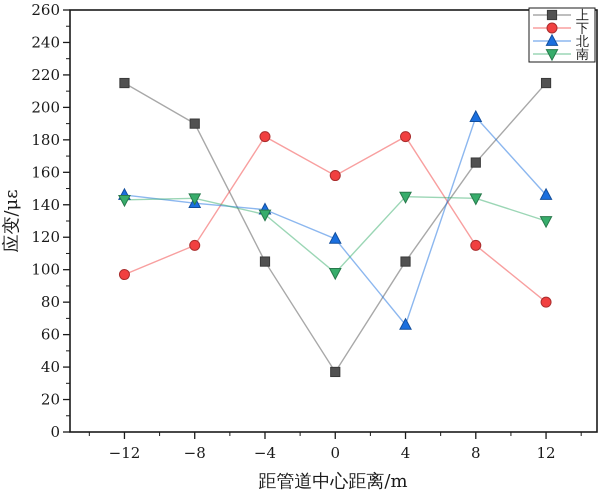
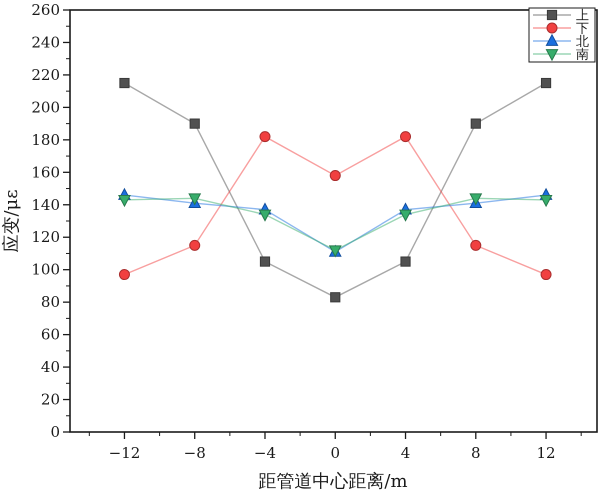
上/0: 37 -> 83
北/0: 119 -> 111
南/0: 98 -> 112
北/4: 66 -> 137
南/4: 145 -> 134
上/8: 166 -> 190
北/8: 194 -> 141
下/12: 80 -> 97
南/12: 130 -> 143
